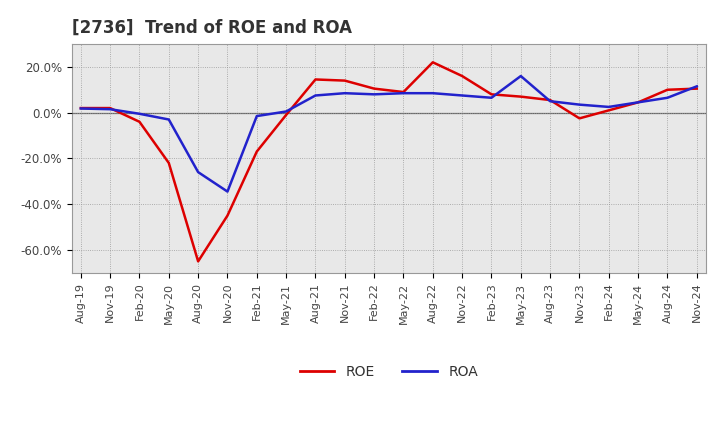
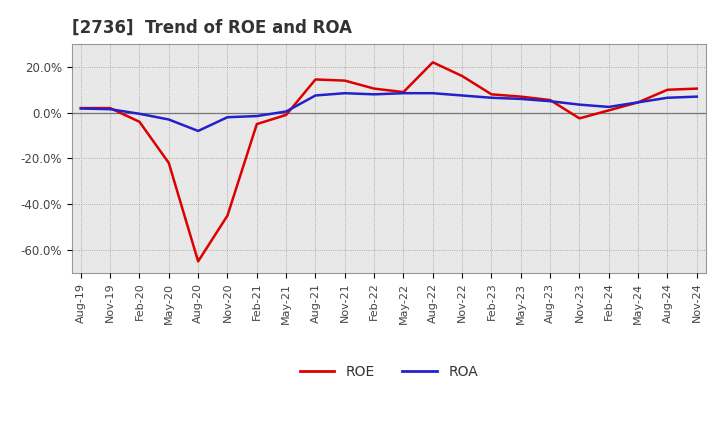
ROA/Aug-20: -26.0% -> -8.0%
ROA/Nov-20: -34.5% -> -2.0%
ROE/Feb-21: -17.0% -> -5.0%
ROA/May-23: 16.0% -> 6.0%
ROA/Nov-24: 11.5% -> 7.0%
